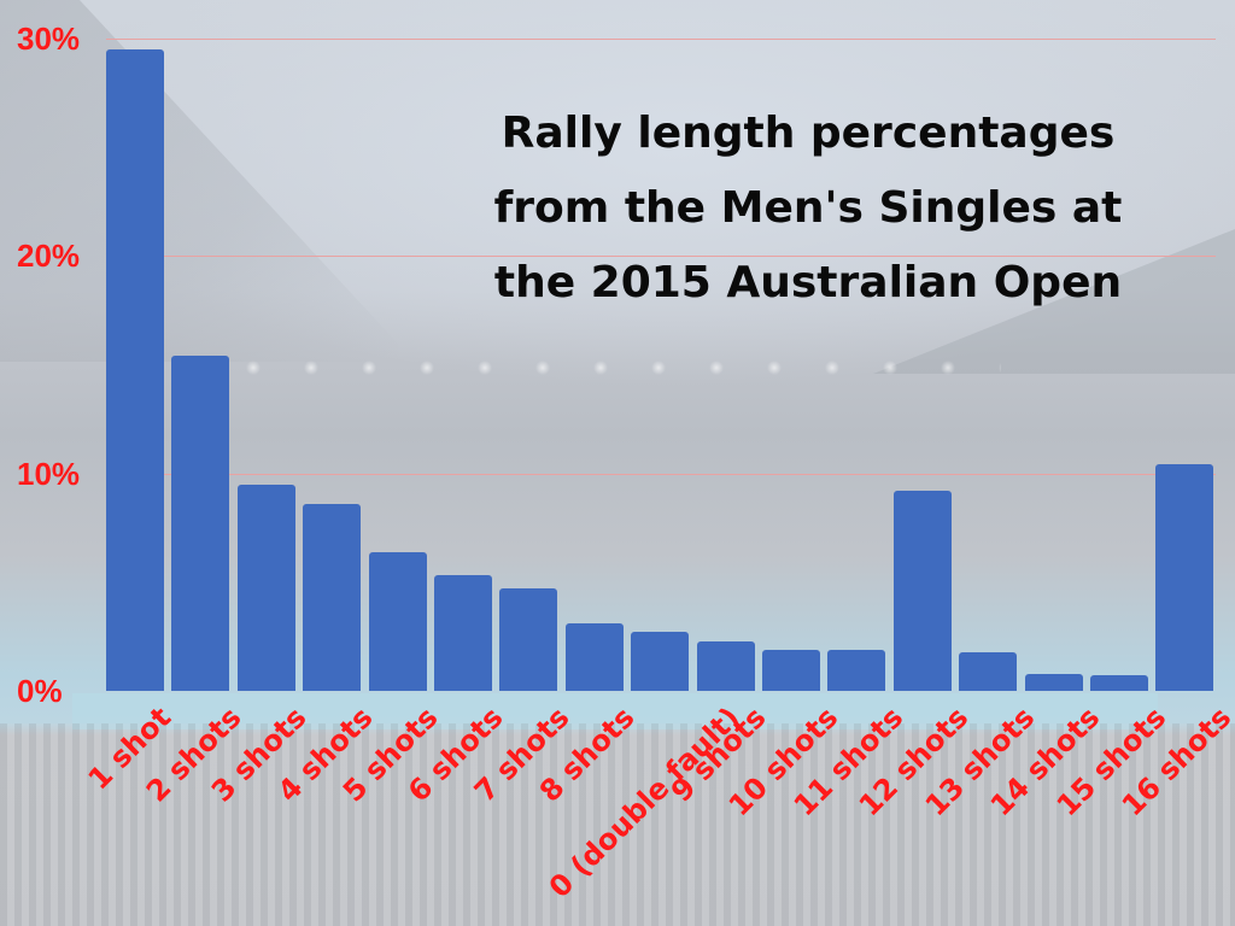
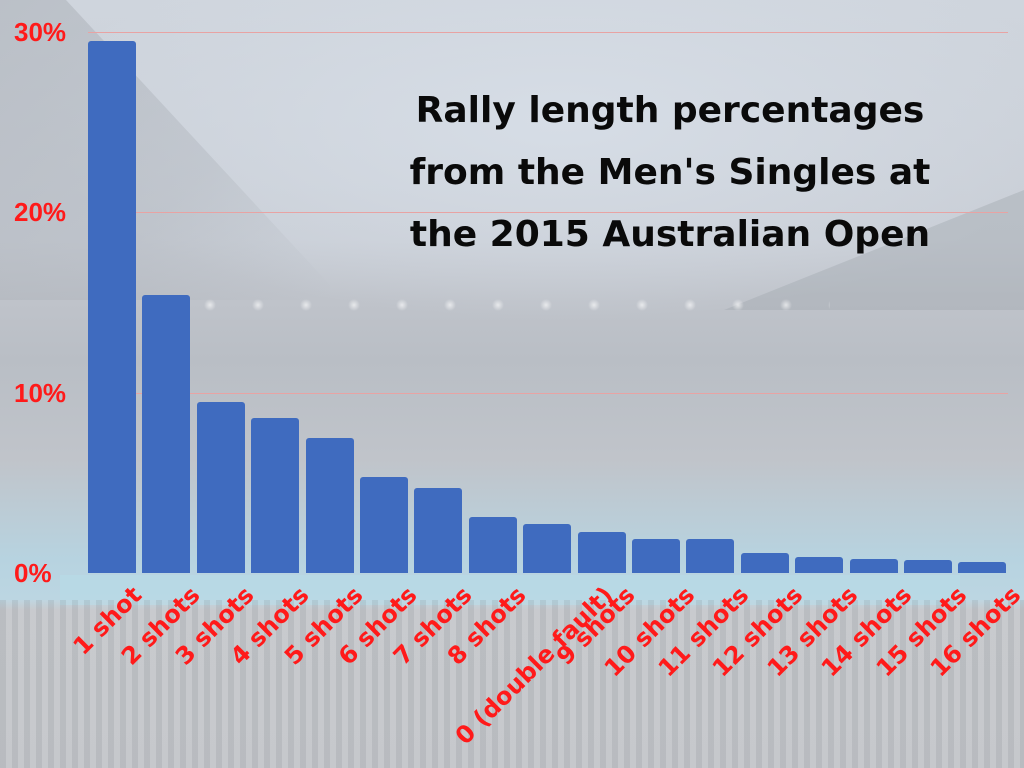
5 shots: 6.4% -> 7.5%
12 shots: 9.2% -> 1.1%
13 shots: 1.8% -> 0.9%
16 shots: 10.4% -> 0.6%
